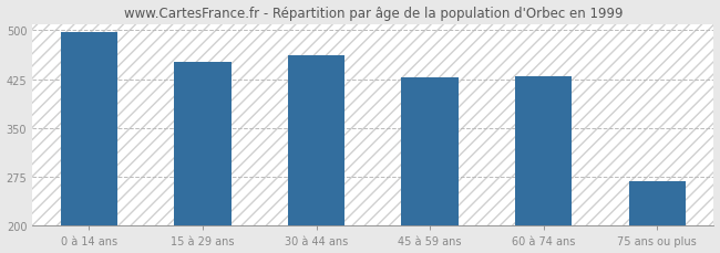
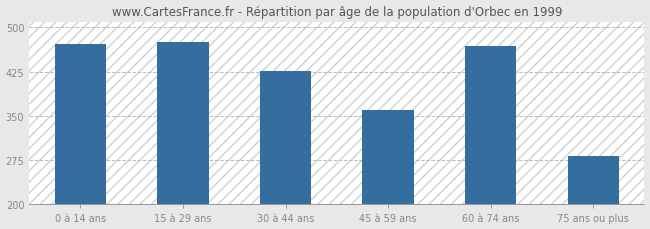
0 à 14 ans: 498 -> 472
15 à 29 ans: 452 -> 476
30 à 44 ans: 462 -> 426
45 à 59 ans: 428 -> 360
60 à 74 ans: 430 -> 468
75 ans ou plus: 268 -> 282
